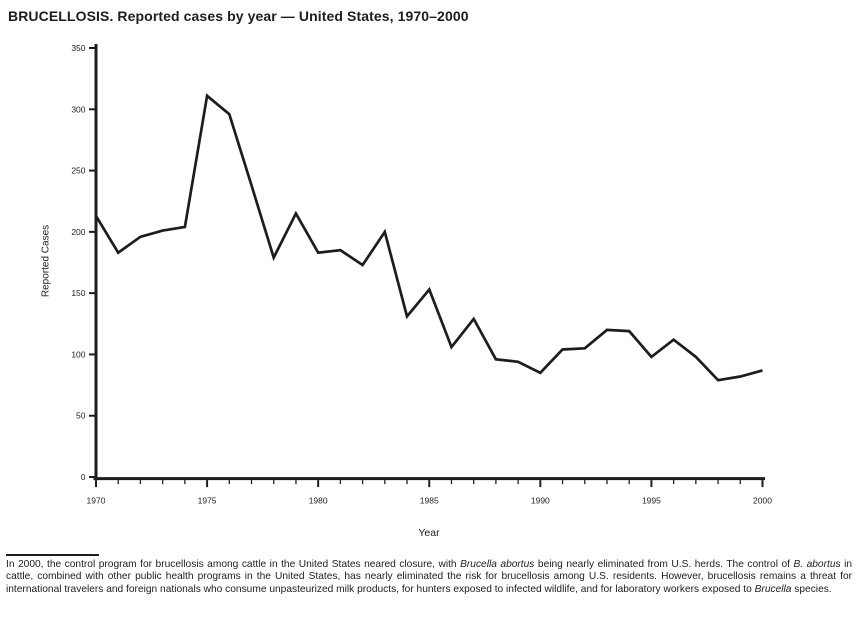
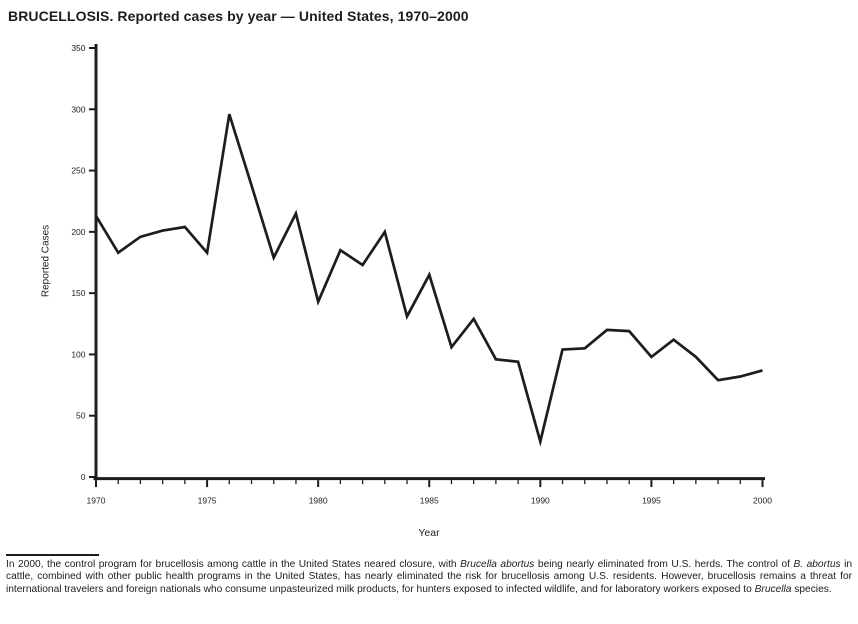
1975: 311 -> 183
1980: 183 -> 143
1985: 153 -> 165
1990: 85 -> 29
